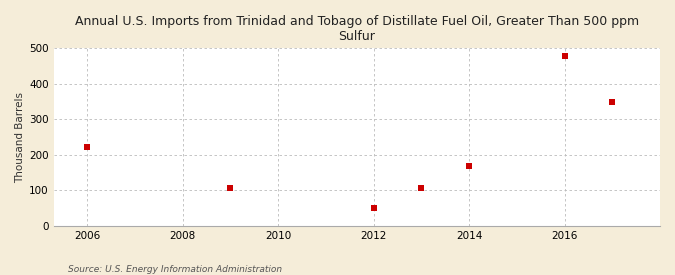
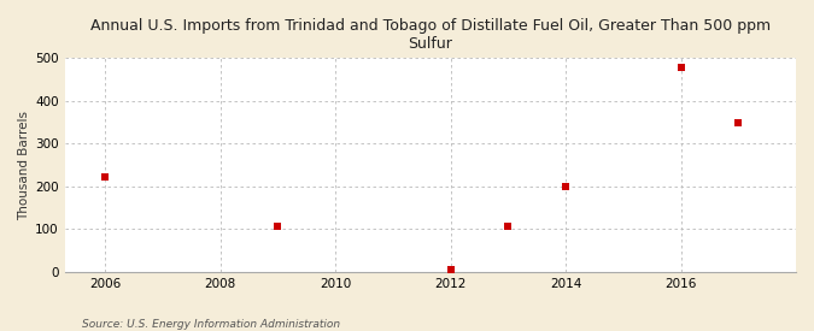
2012: 50 -> 5
2014: 170 -> 199
